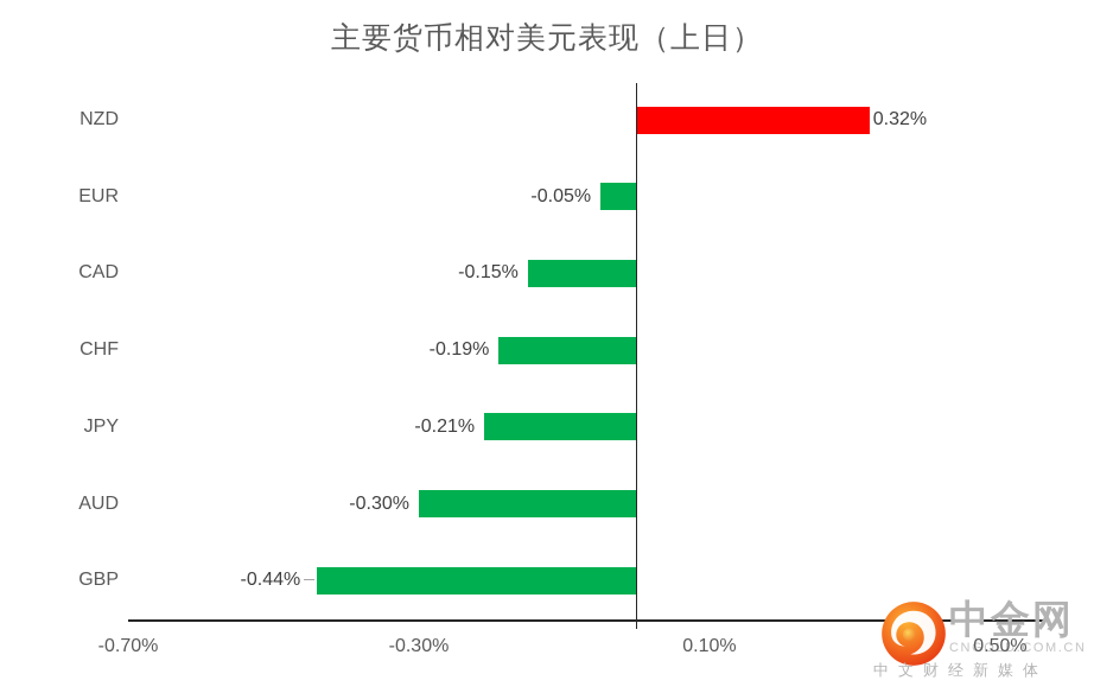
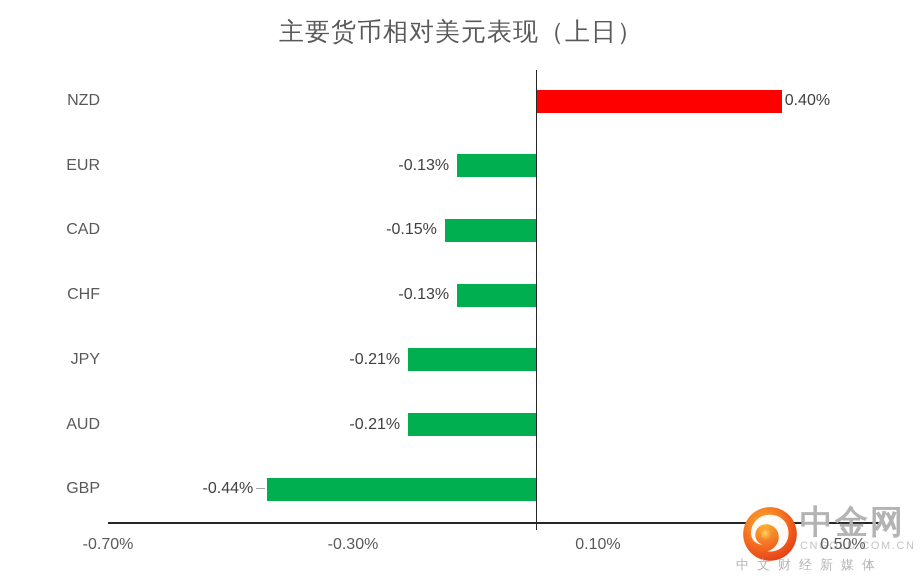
NZD: 0.32% -> 0.40%
EUR: -0.05% -> -0.13%
CHF: -0.19% -> -0.13%
AUD: -0.30% -> -0.21%
